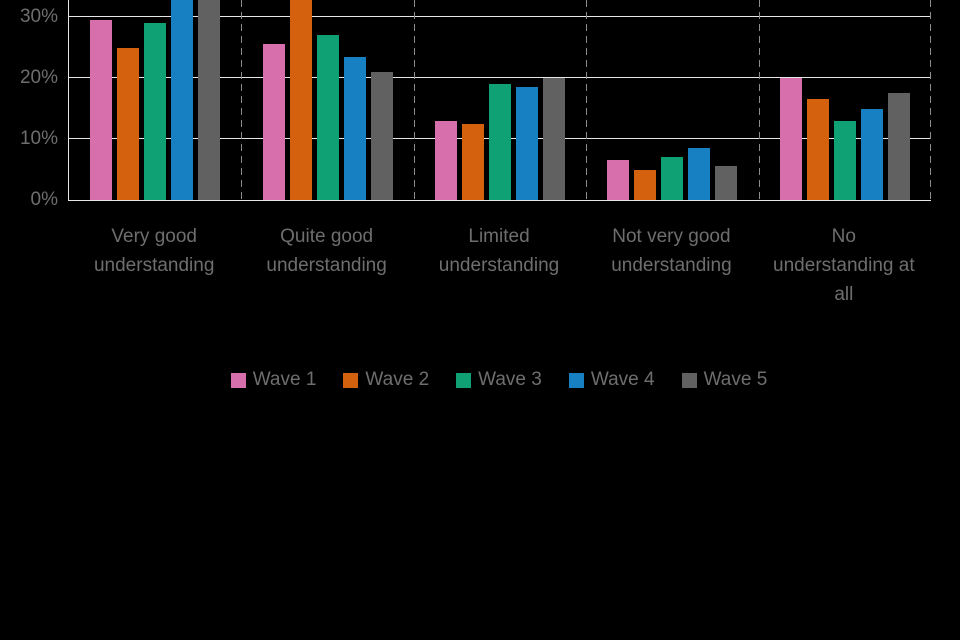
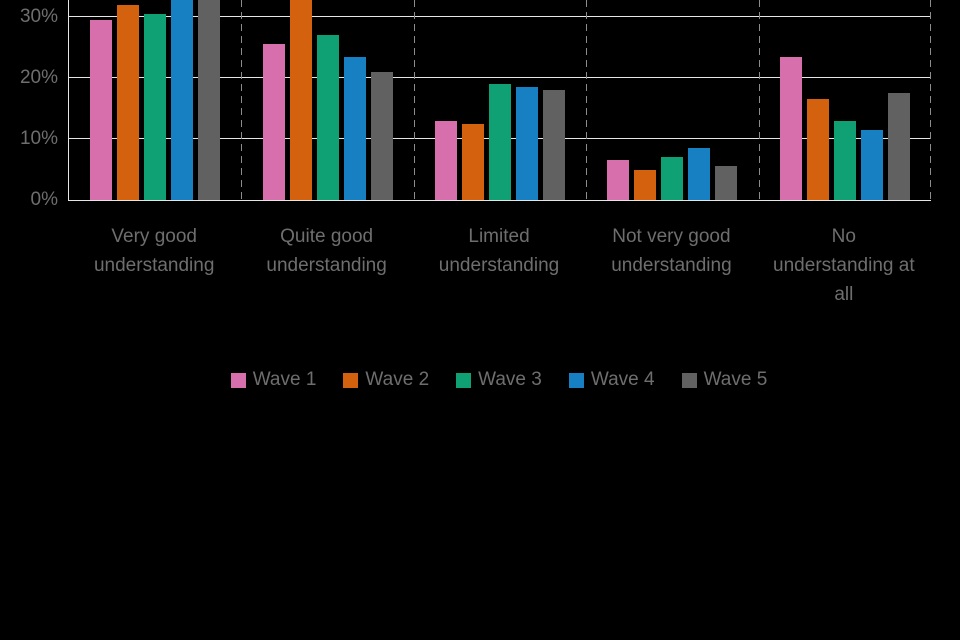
Wave 2/Very good understanding: 25% -> 32%
Wave 3/Very good understanding: 29% -> 30%
Wave 5/Limited understanding: 20% -> 18%
Wave 1/No understanding at all: 20% -> 24%
Wave 4/No understanding at all: 15% -> 12%
